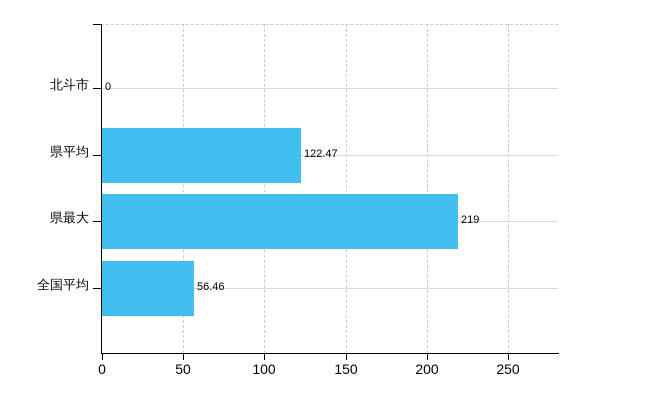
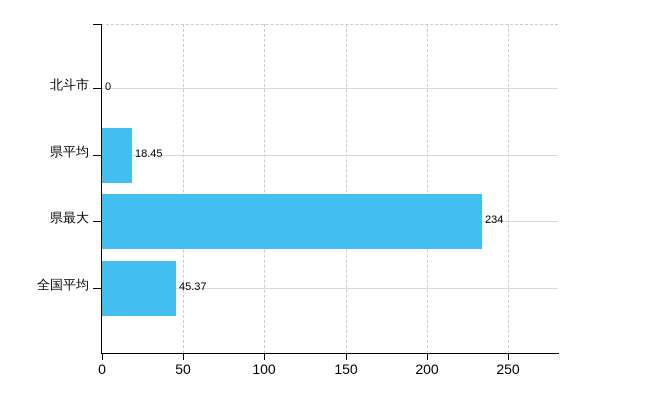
県平均: 122.47 -> 18.45
県最大: 219 -> 234
全国平均: 56.46 -> 45.37
